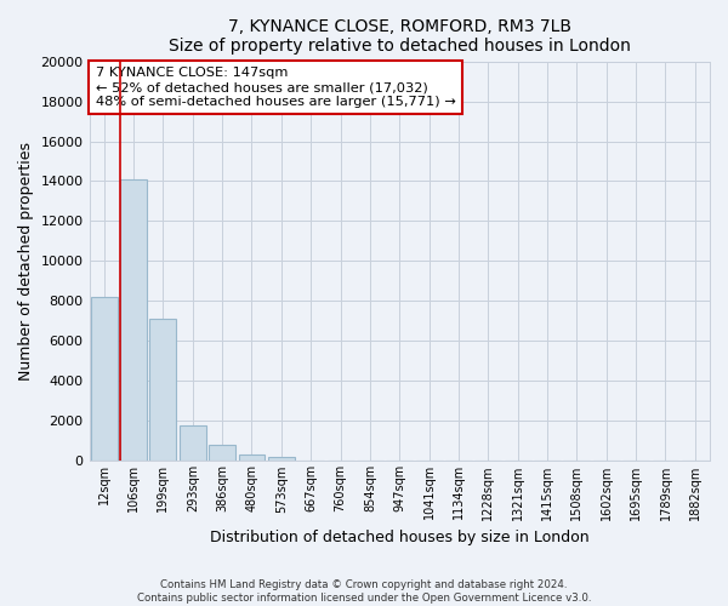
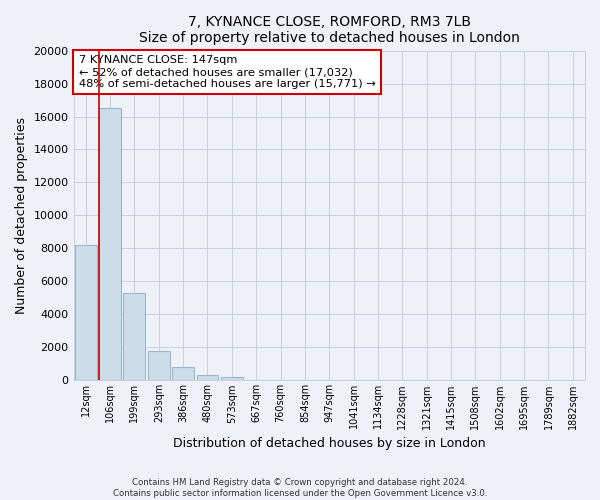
106sqm: 14100 -> 16500
199sqm: 7100 -> 5300
